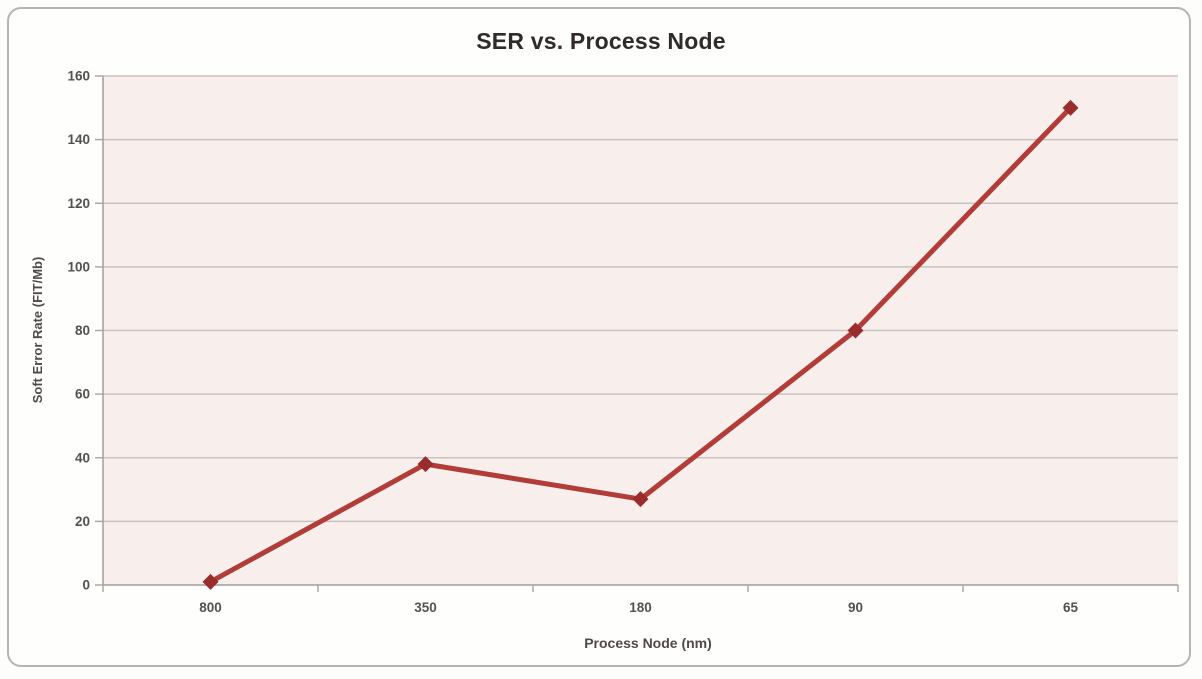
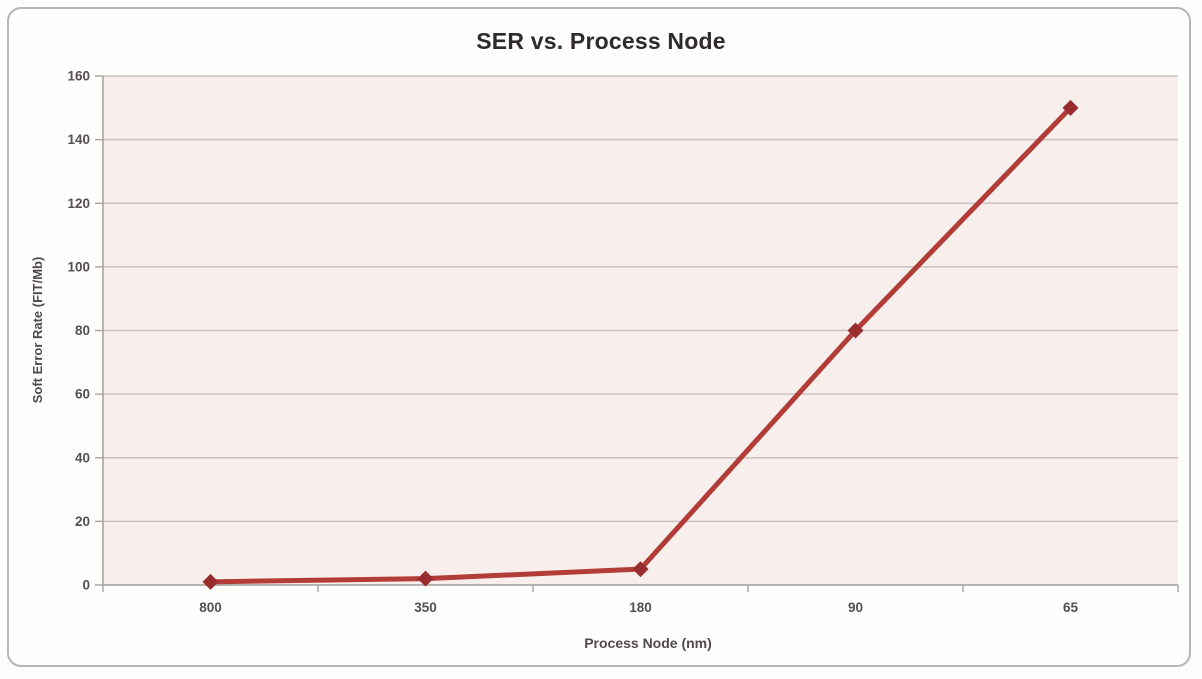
350: 38 -> 2
180: 27 -> 5
